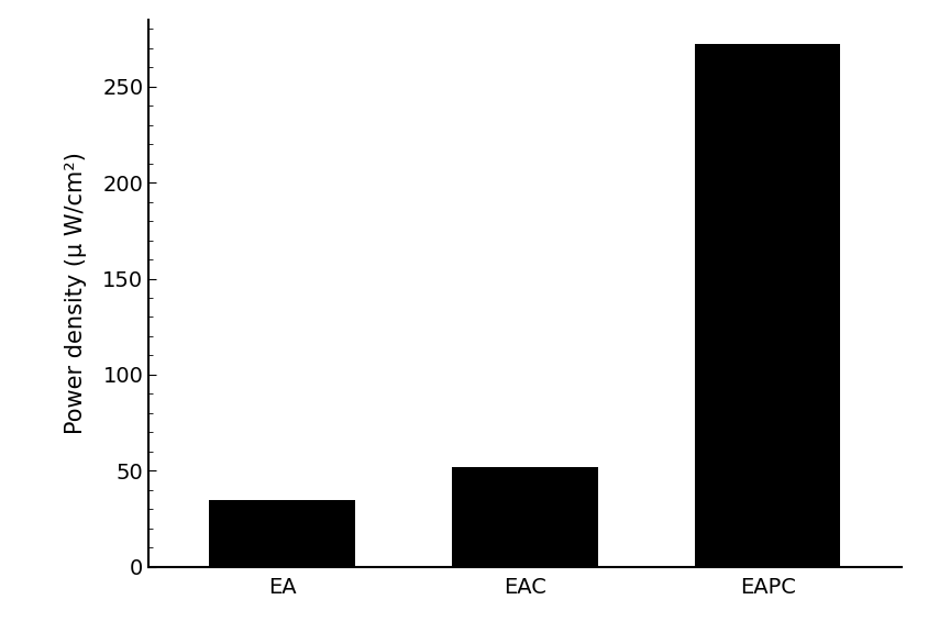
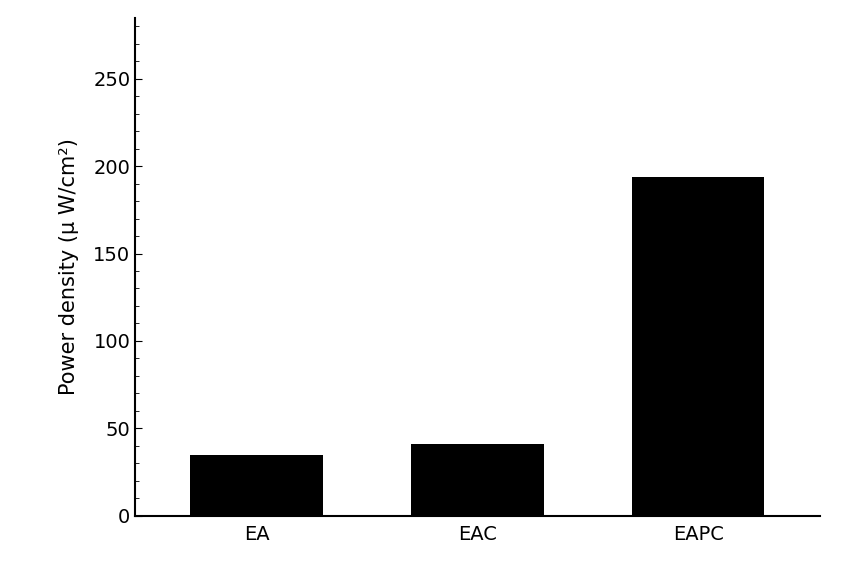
EAC: 52 -> 41
EAPC: 272 -> 194
